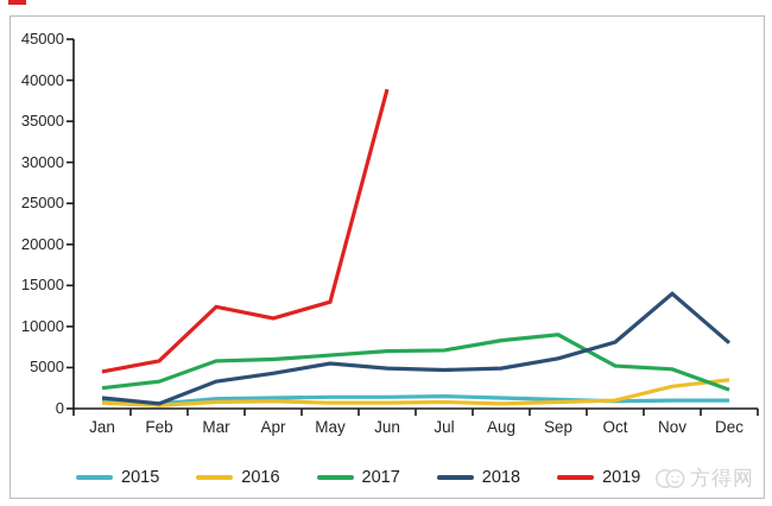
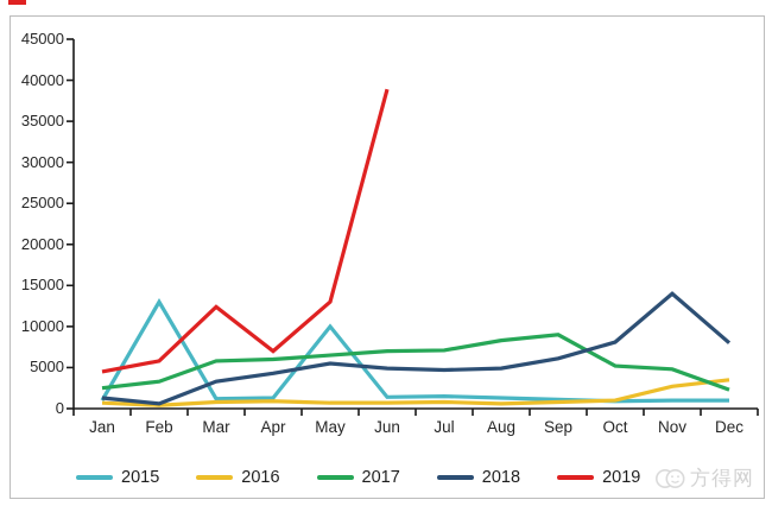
2015/Feb: 1000 -> 13000
2019/Apr: 11000 -> 7000
2015/May: 1000 -> 10000
